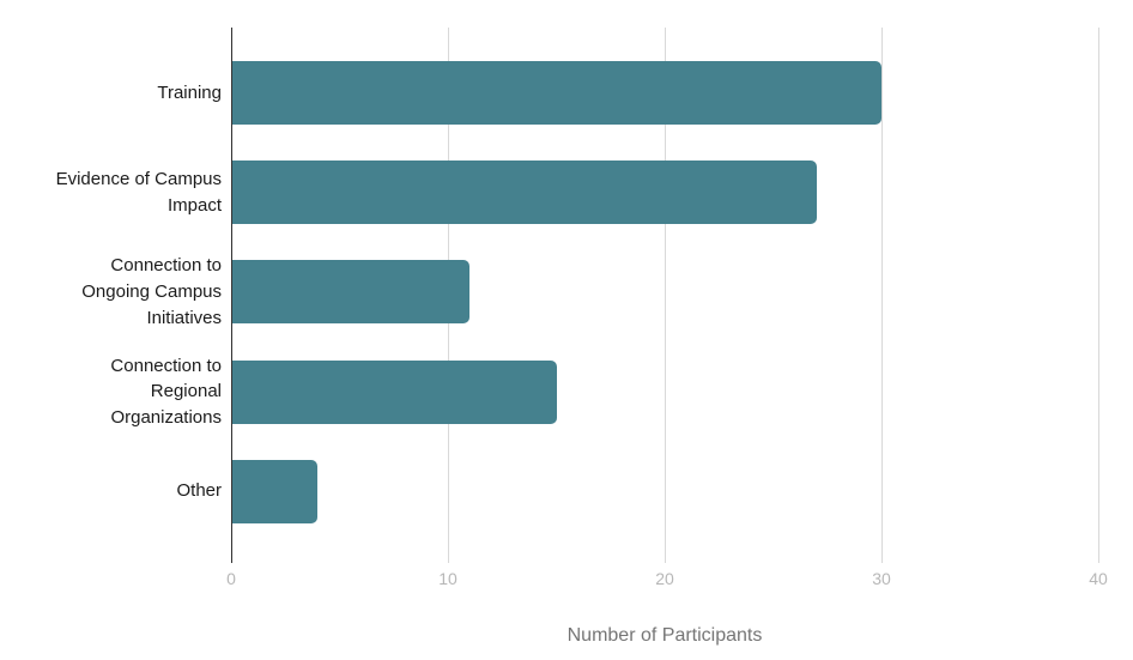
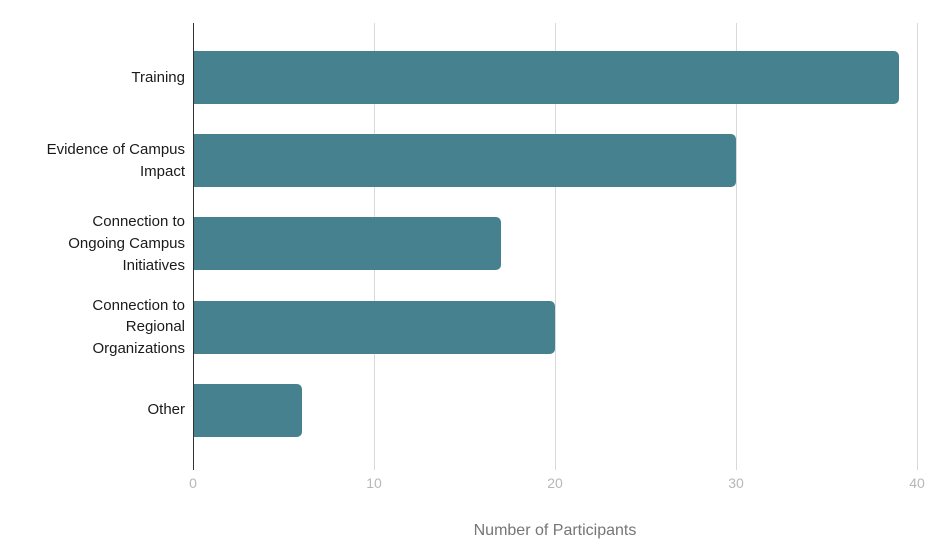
Training: 30 -> 39
Evidence of Campus Impact: 27 -> 30
Connection to Ongoing Campus Initiatives: 11 -> 17
Connection to Regional Organizations: 15 -> 20
Other: 4 -> 6
